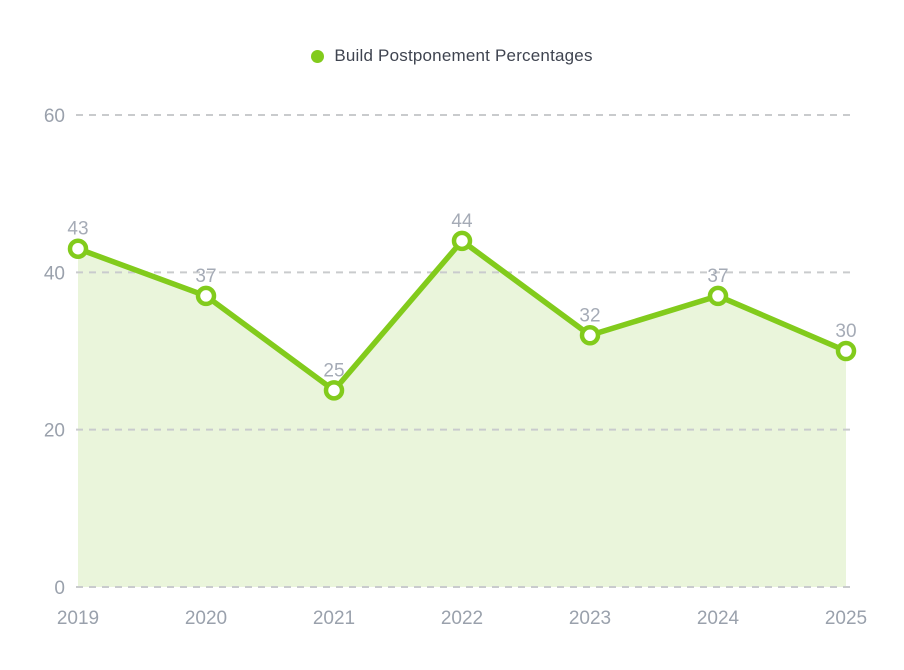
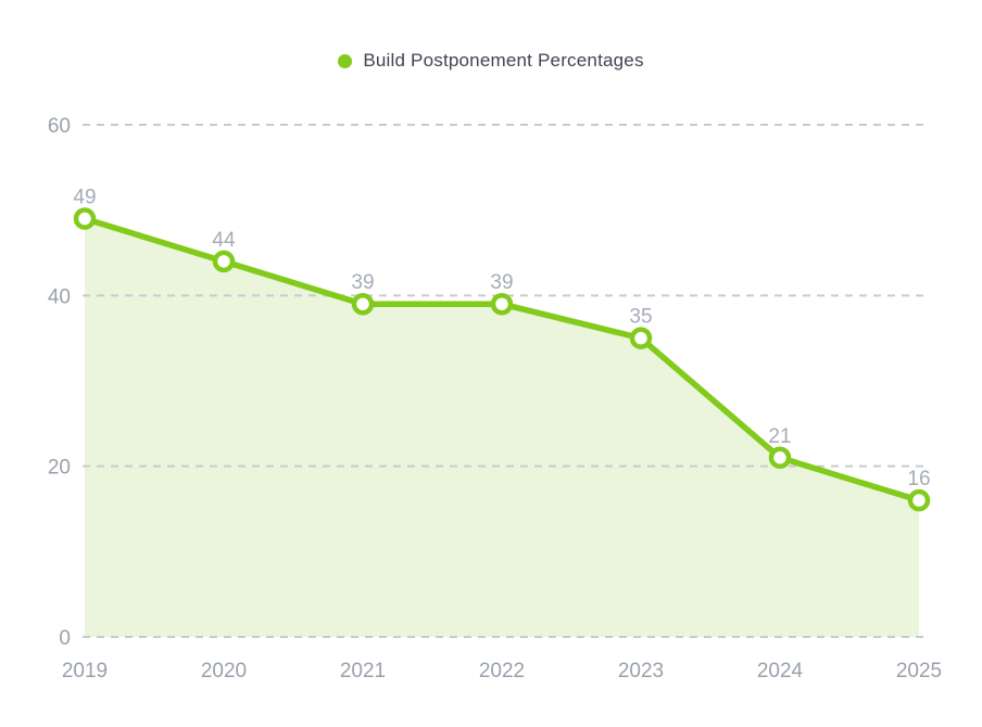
2019: 43 -> 49
2020: 37 -> 44
2021: 25 -> 39
2022: 44 -> 39
2023: 32 -> 35
2024: 37 -> 21
2025: 30 -> 16
